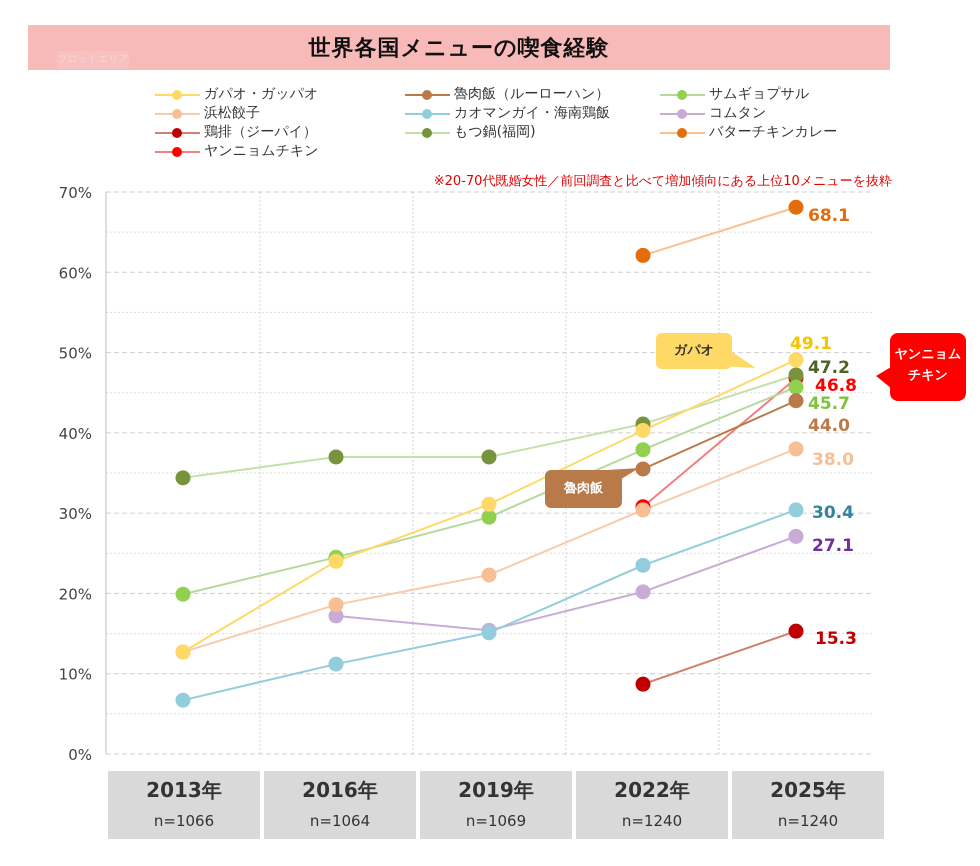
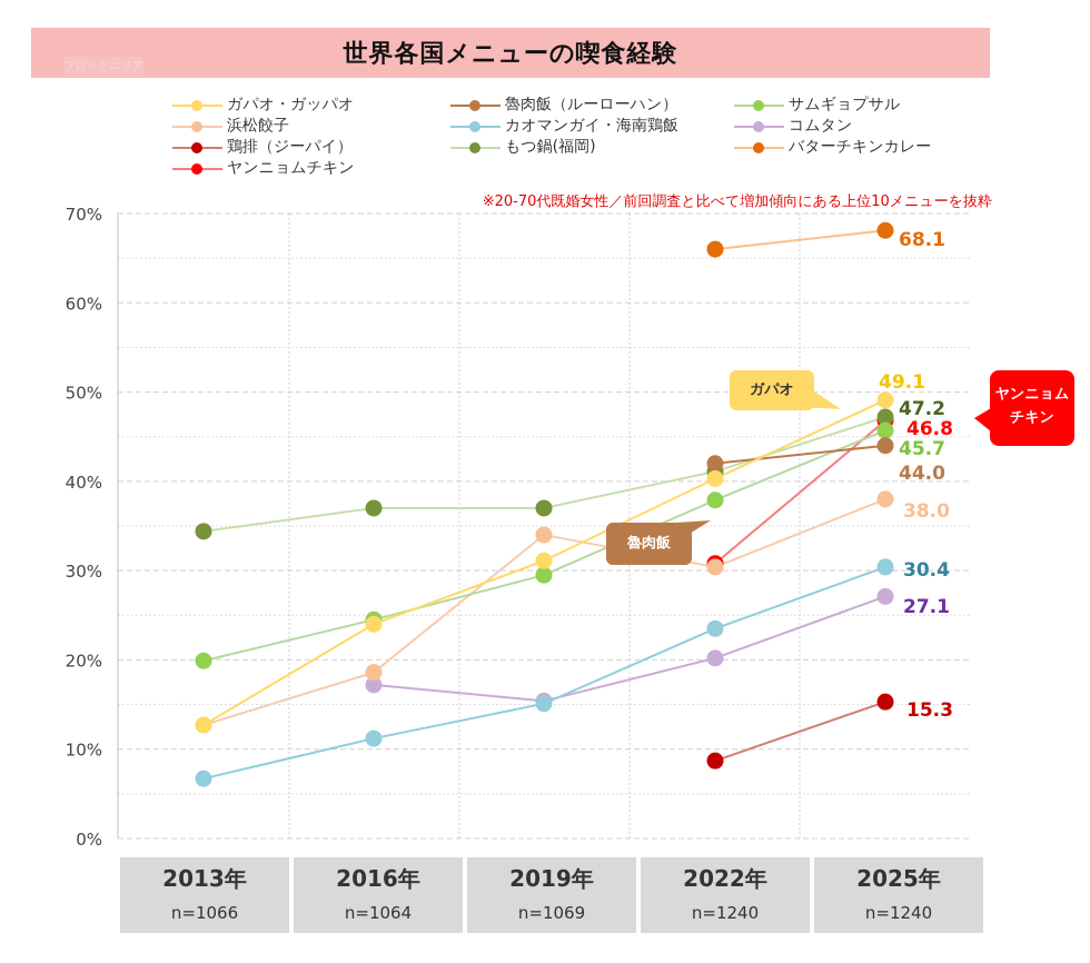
浜松餃子/2019年: 22% -> 34%
魯肉飯（ルーローハン）/2022年: 36% -> 42%
バターチキンカレー/2022年: 62% -> 66%
